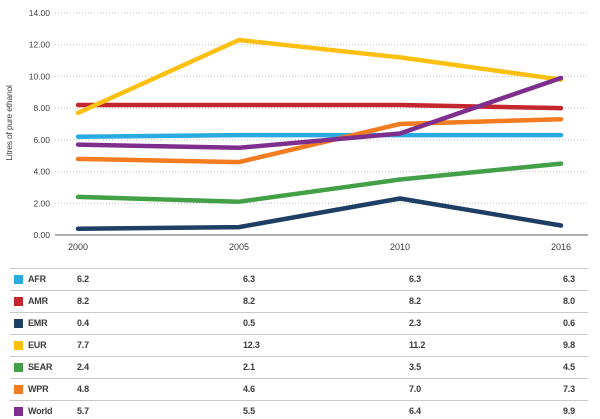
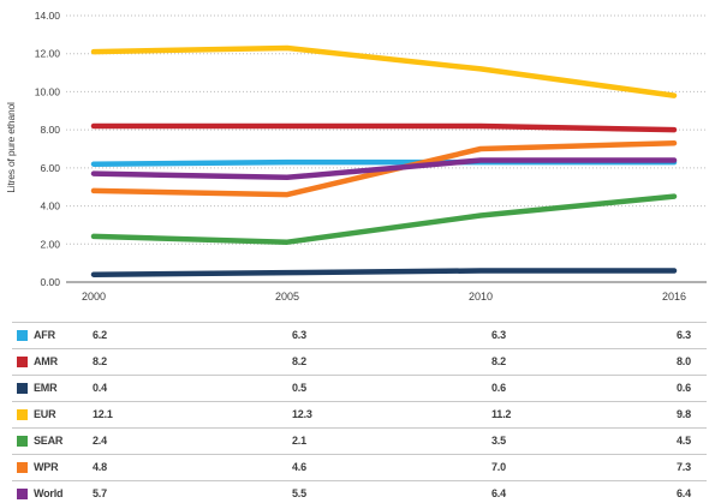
EUR/2000: 7.7 -> 12.1
EMR/2010: 2.3 -> 0.6
World/2016: 9.9 -> 6.4
